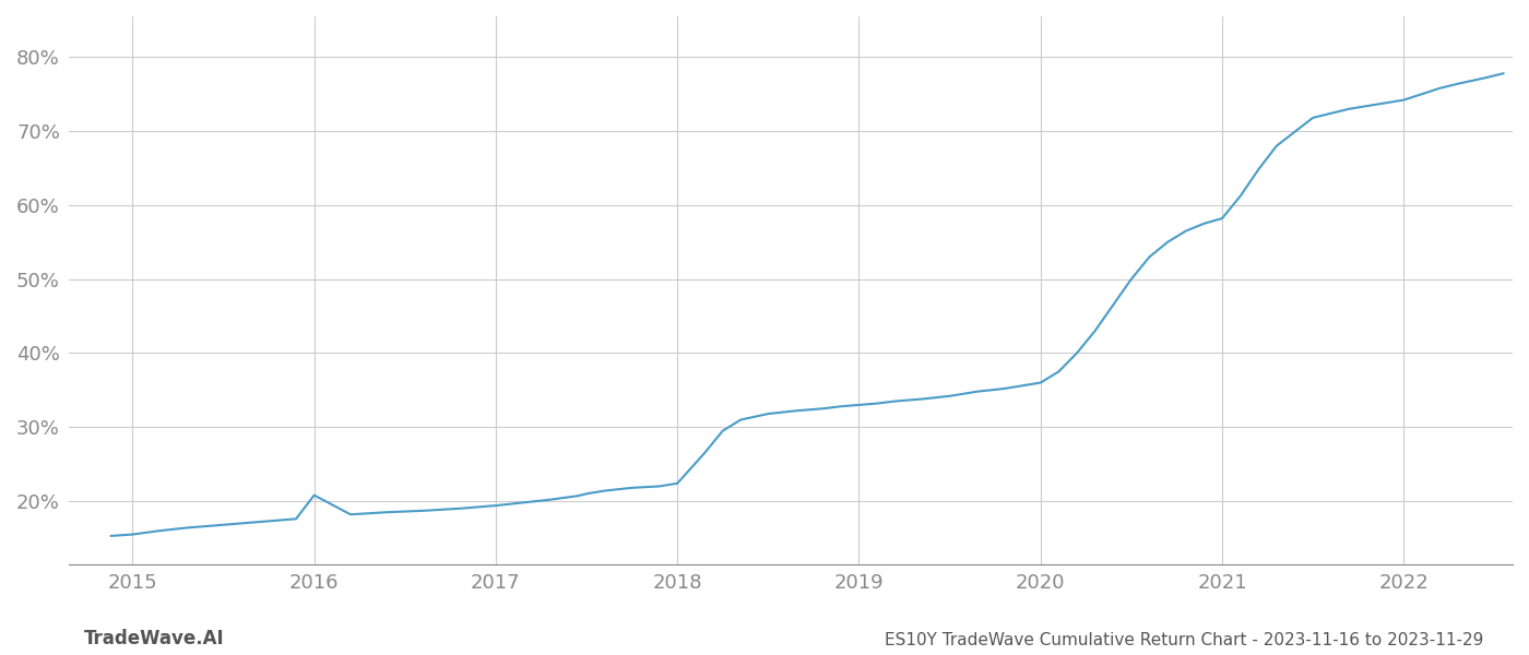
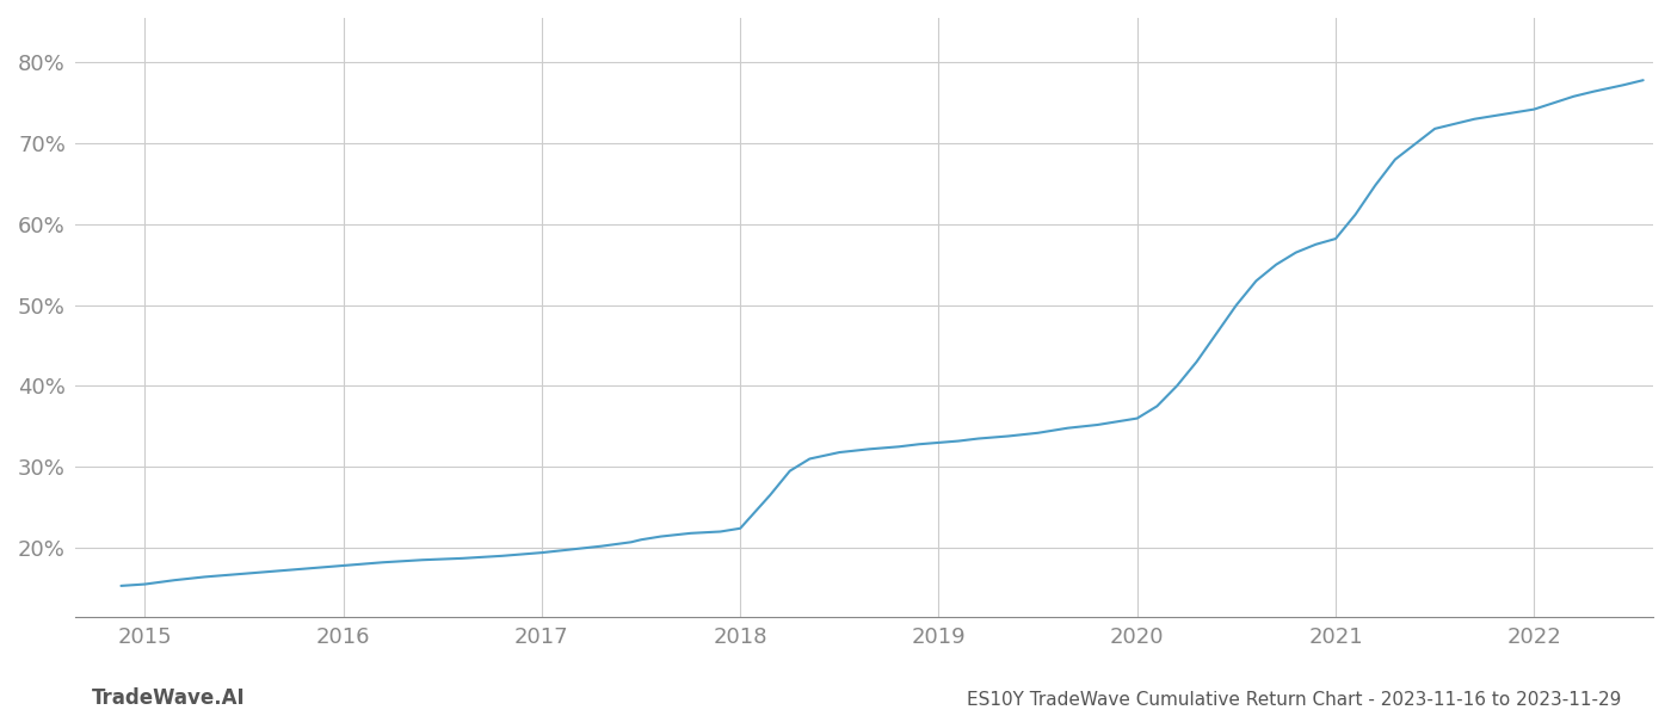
2016: 20.8% -> 17.8%
